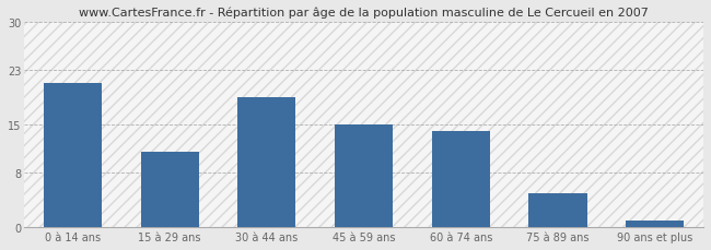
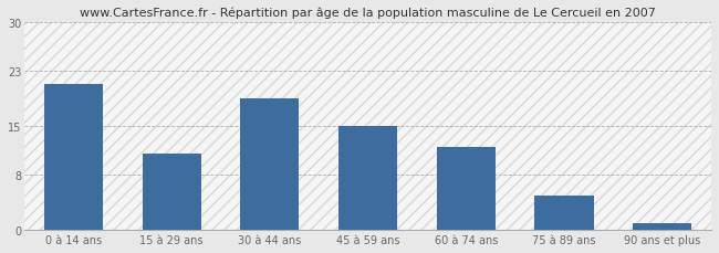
60 à 74 ans: 14 -> 12
